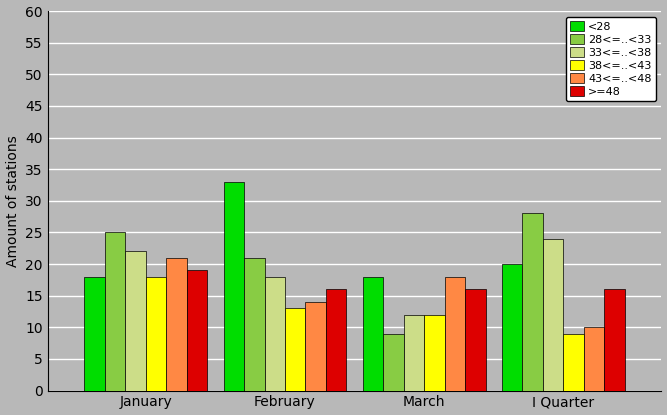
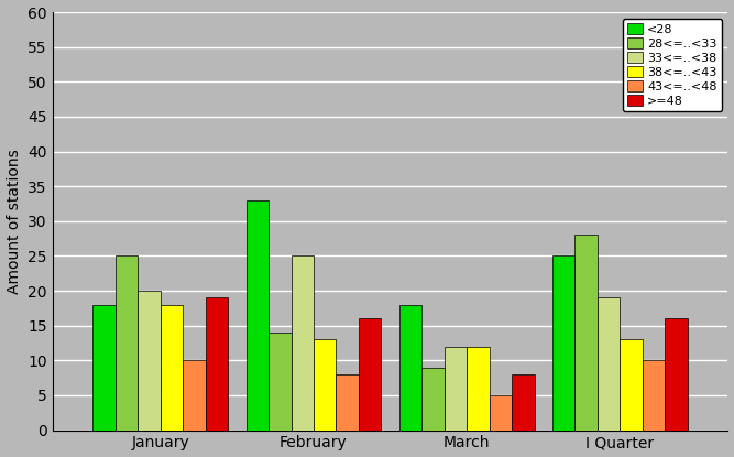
33<=..<38/January: 22 -> 20
43<=..<48/January: 21 -> 10
28<=..<33/February: 21 -> 14
33<=..<38/February: 18 -> 25
43<=..<48/February: 14 -> 8
43<=..<48/March: 18 -> 5
>=48/March: 16 -> 8
<28/I Quarter: 20 -> 25
33<=..<38/I Quarter: 24 -> 19
38<=..<43/I Quarter: 9 -> 13
